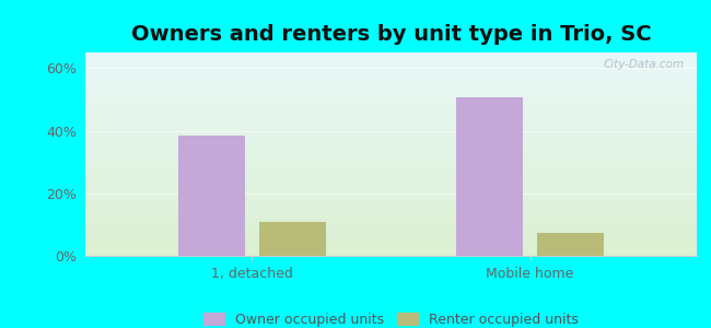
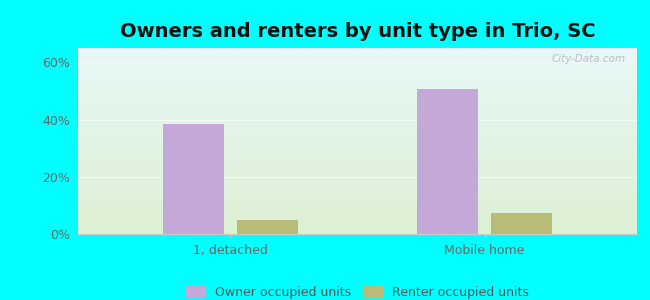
Renter occupied units/1, detached: 11.0% -> 5.0%
